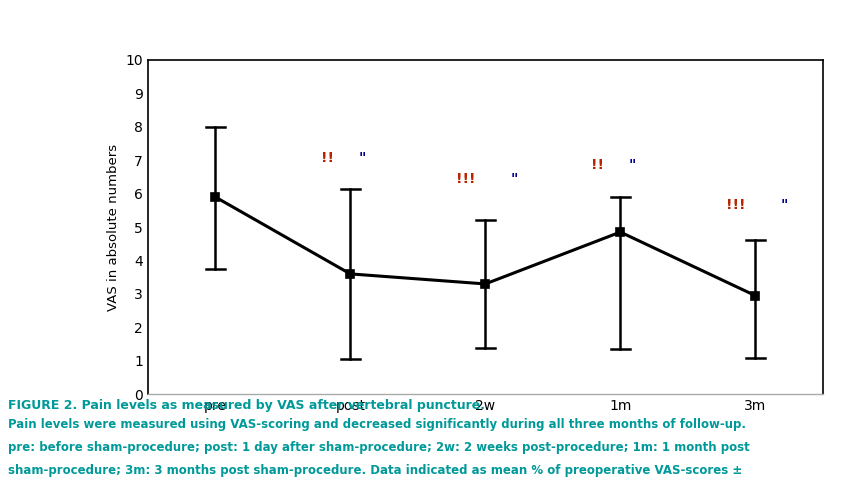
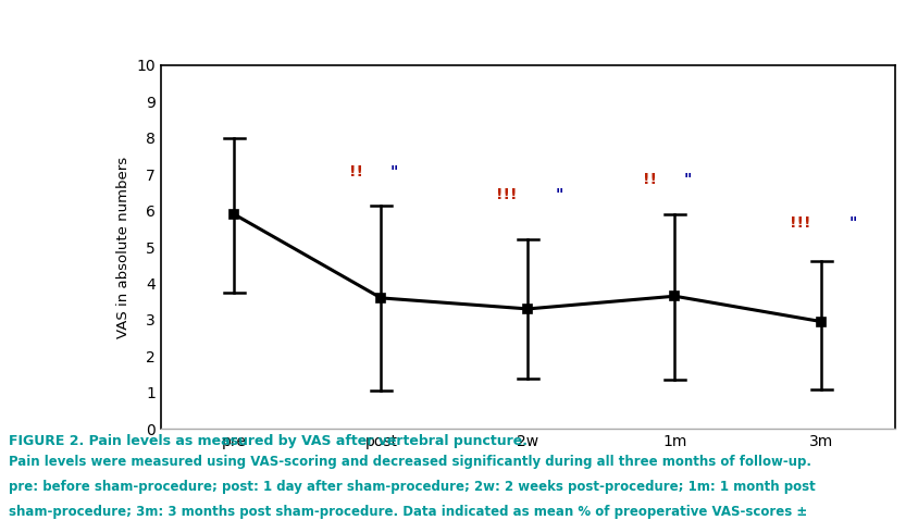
1m: 4.85 -> 3.65
